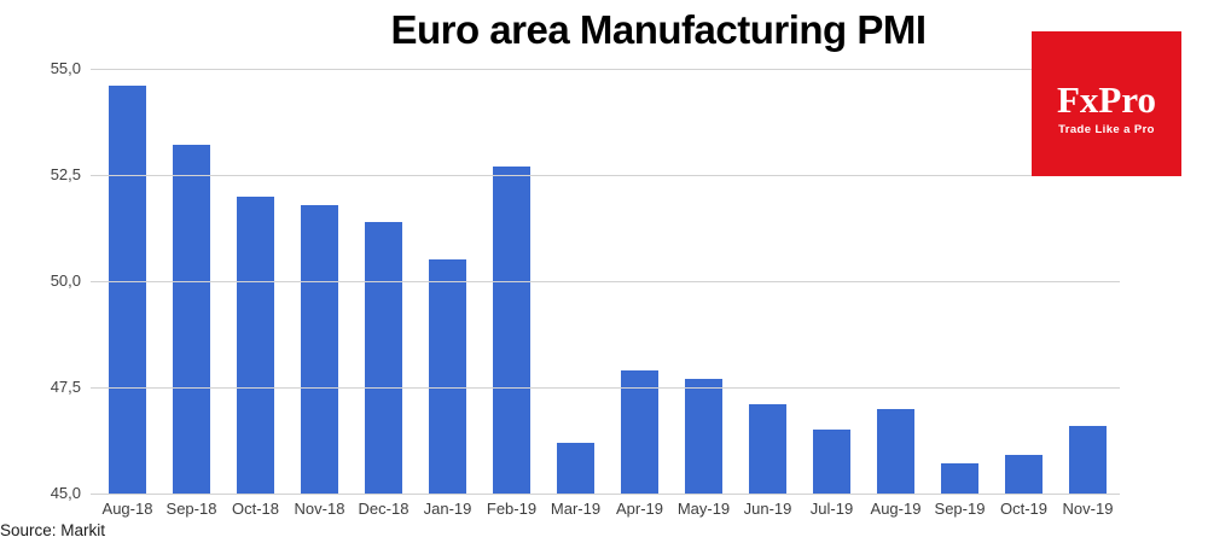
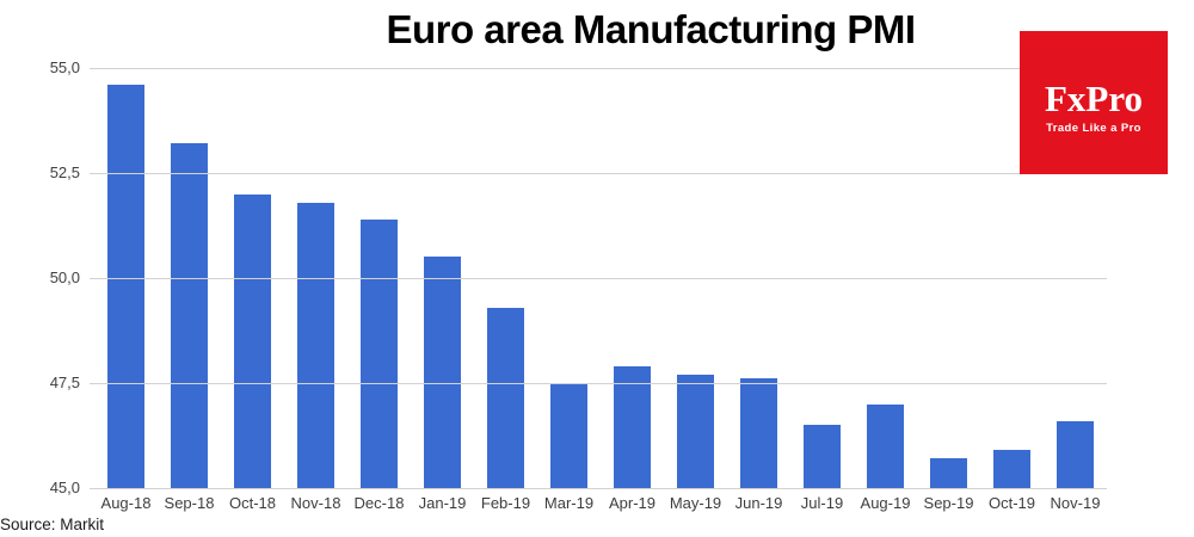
Feb-19: 52,7 -> 49,3
Mar-19: 46,2 -> 47,5
Jun-19: 47,1 -> 47,6
